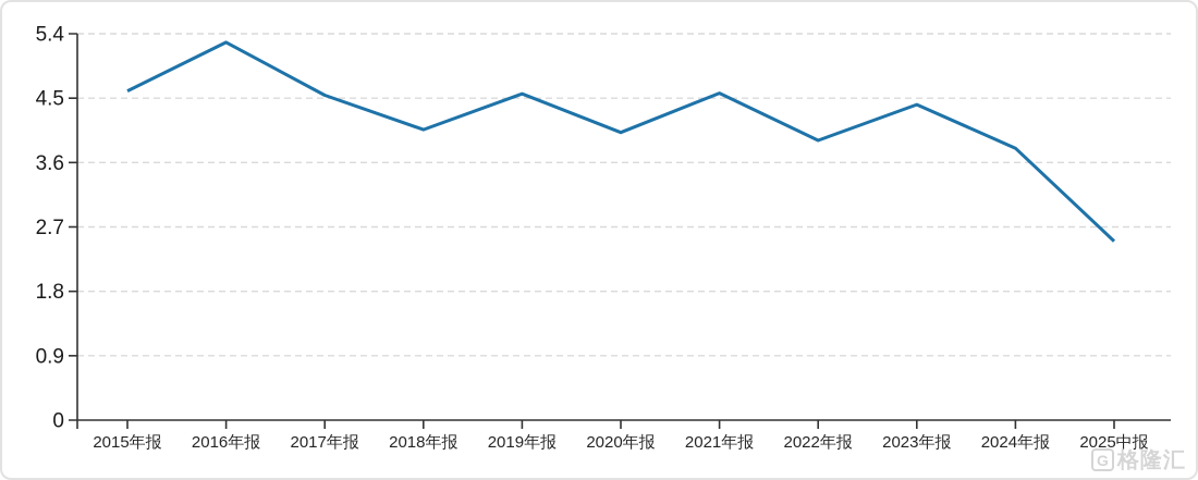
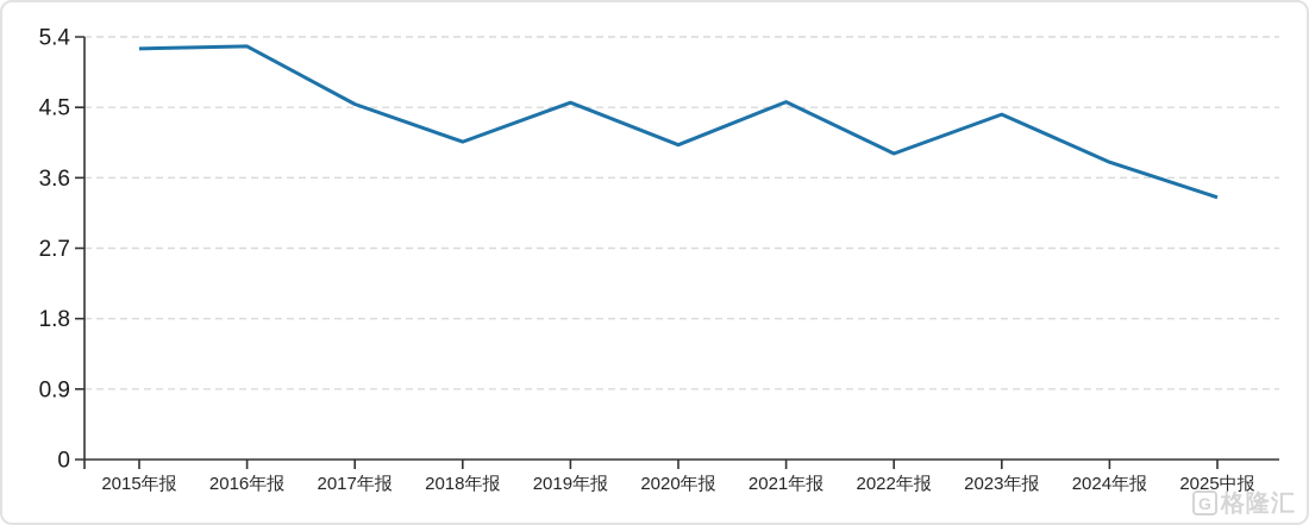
2015年报: 4.6 -> 5.2
2025中报: 2.5 -> 3.4
